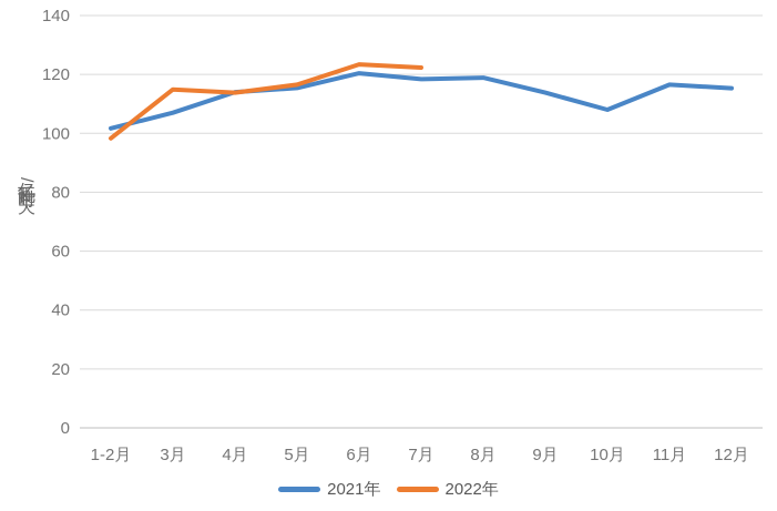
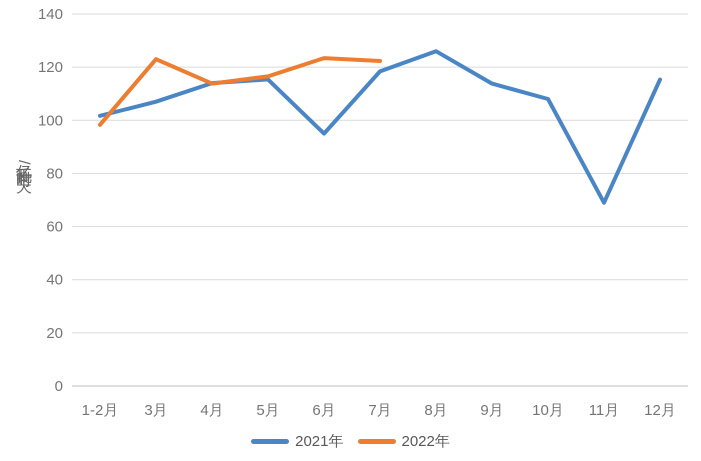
2022年/3月: 115 -> 123
2021年/6月: 120 -> 95
2021年/8月: 119 -> 126
2021年/11月: 116 -> 69
